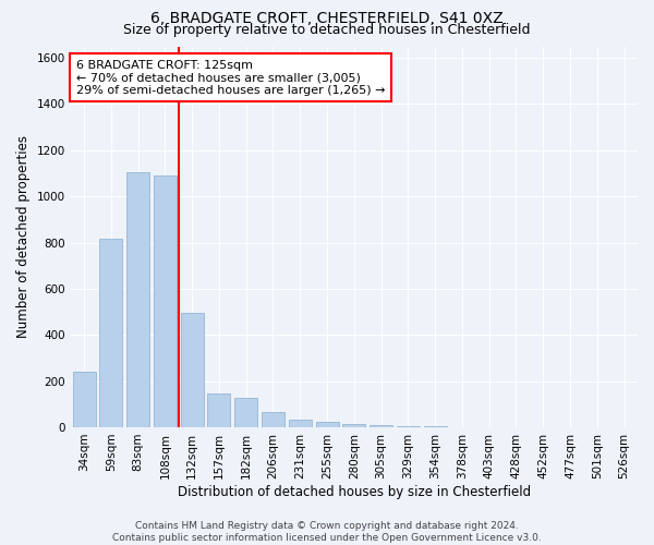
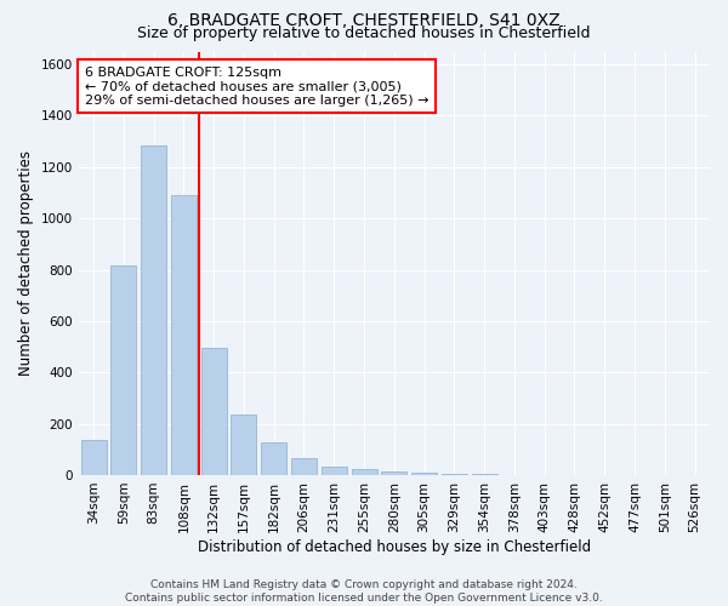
34sqm: 240 -> 135
83sqm: 1105 -> 1285
157sqm: 145 -> 235
